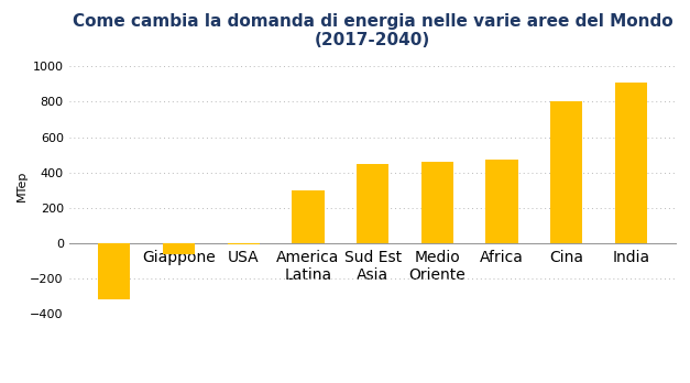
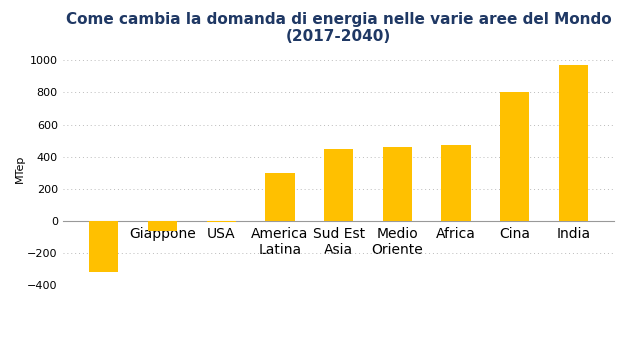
India: 910 -> 970
